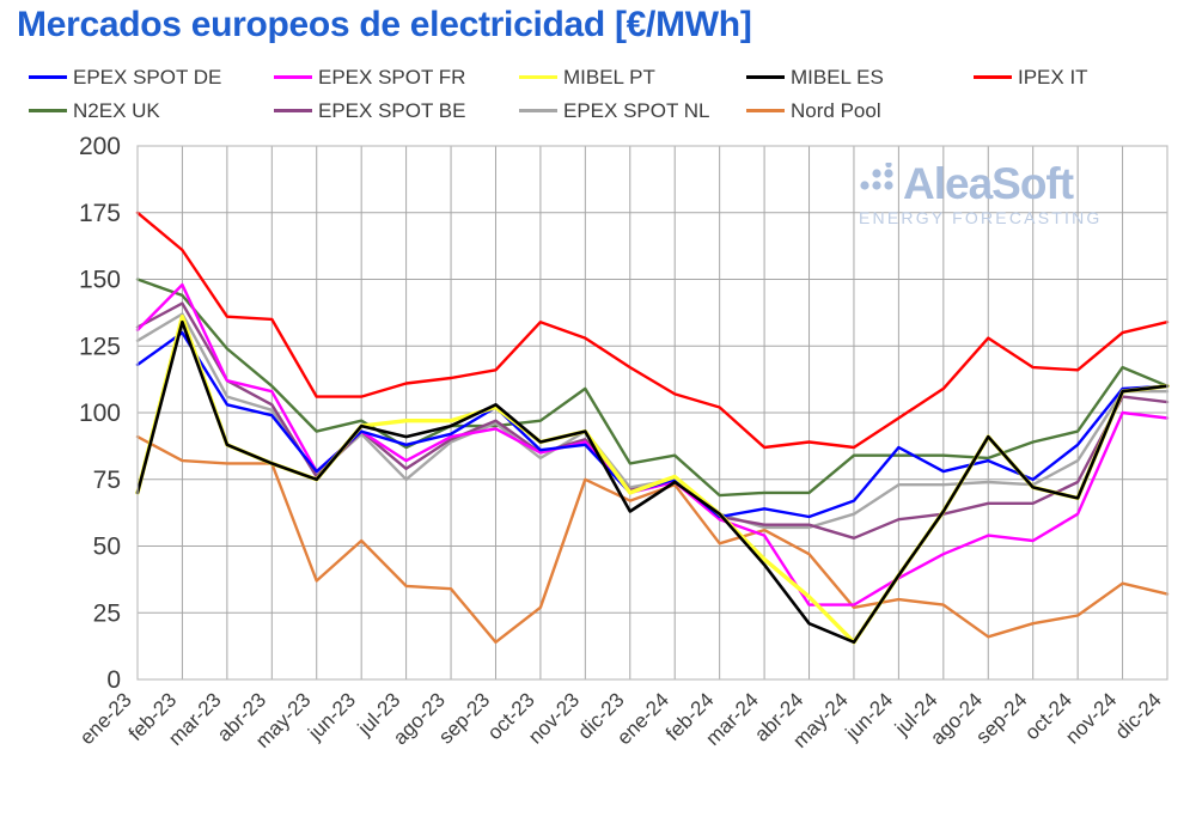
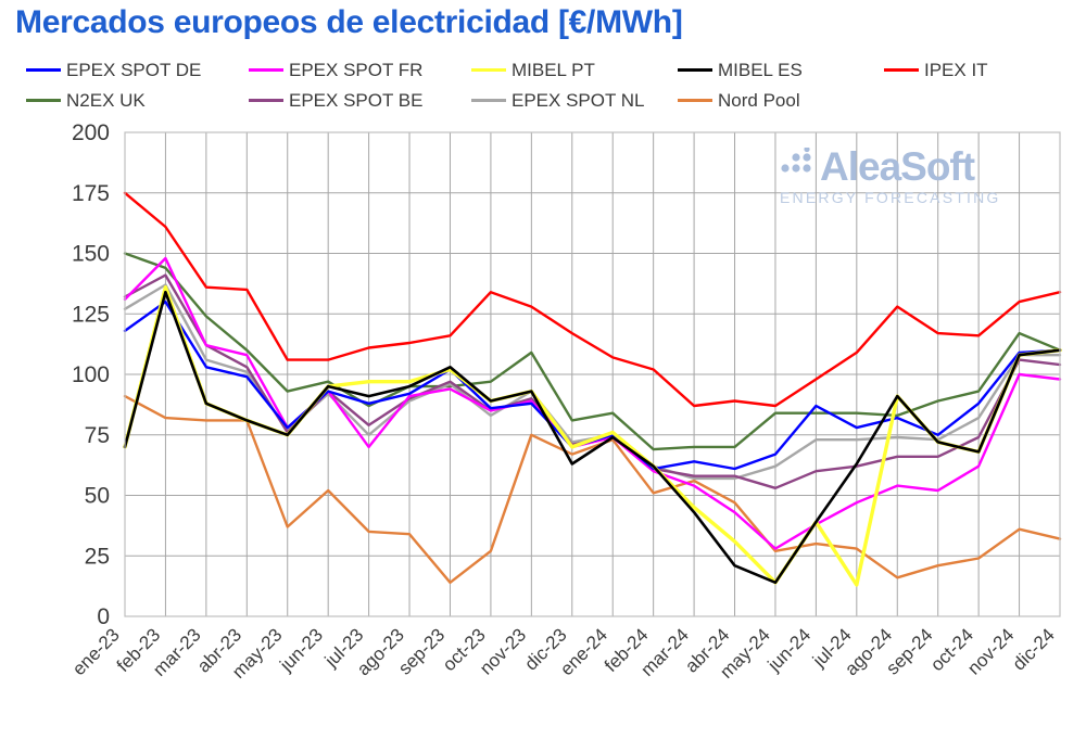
EPEX SPOT FR/jul-23: 82 -> 70
EPEX SPOT FR/abr-24: 28 -> 43
MIBEL PT/jul-24: 63 -> 13
